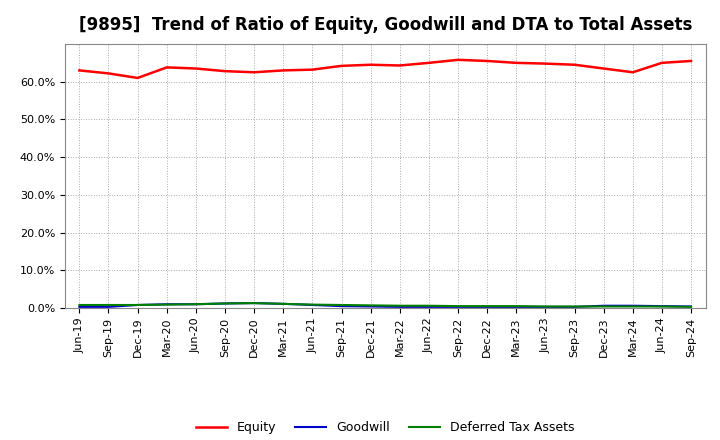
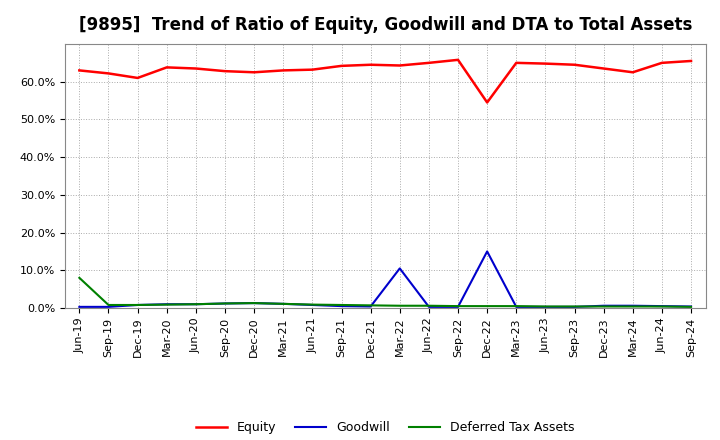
Deferred Tax Assets/Jun-19: 0.8% -> 8.0%
Goodwill/Mar-22: 0.3% -> 10.5%
Equity/Dec-22: 65.5% -> 54.5%
Goodwill/Dec-22: 0.3% -> 15.0%
